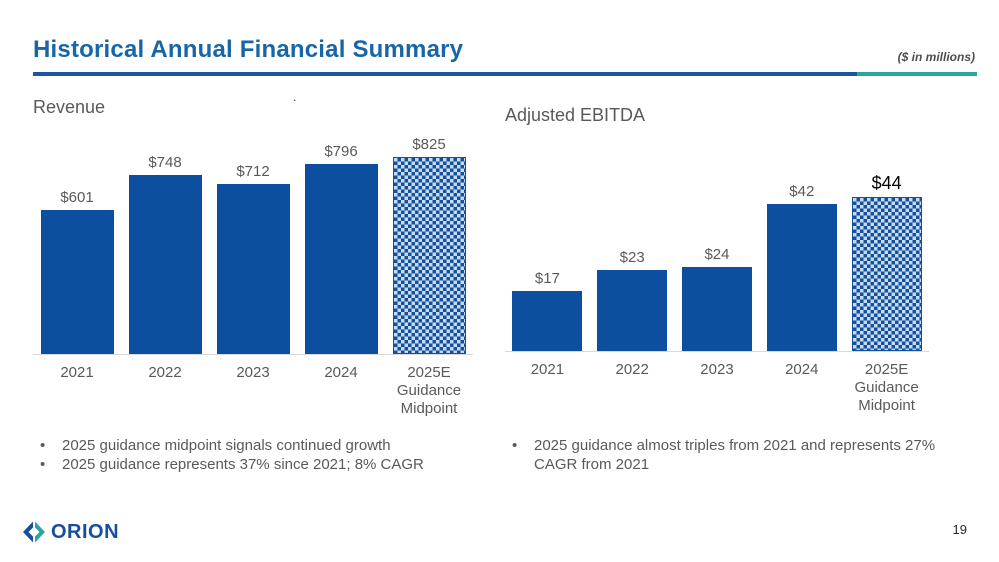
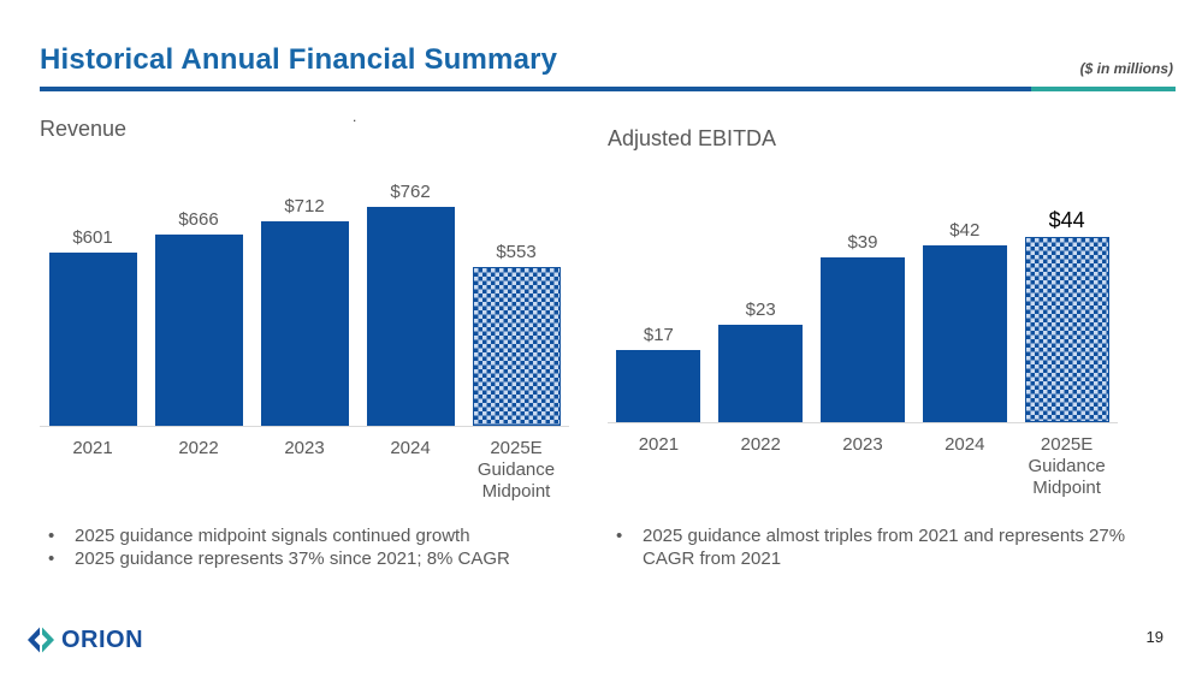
Revenue/2022: $748 -> $666
Revenue/2024: $796 -> $762
Revenue/2025E Guidance Midpoint: $825 -> $553
Adjusted EBITDA/2023: $24 -> $39
